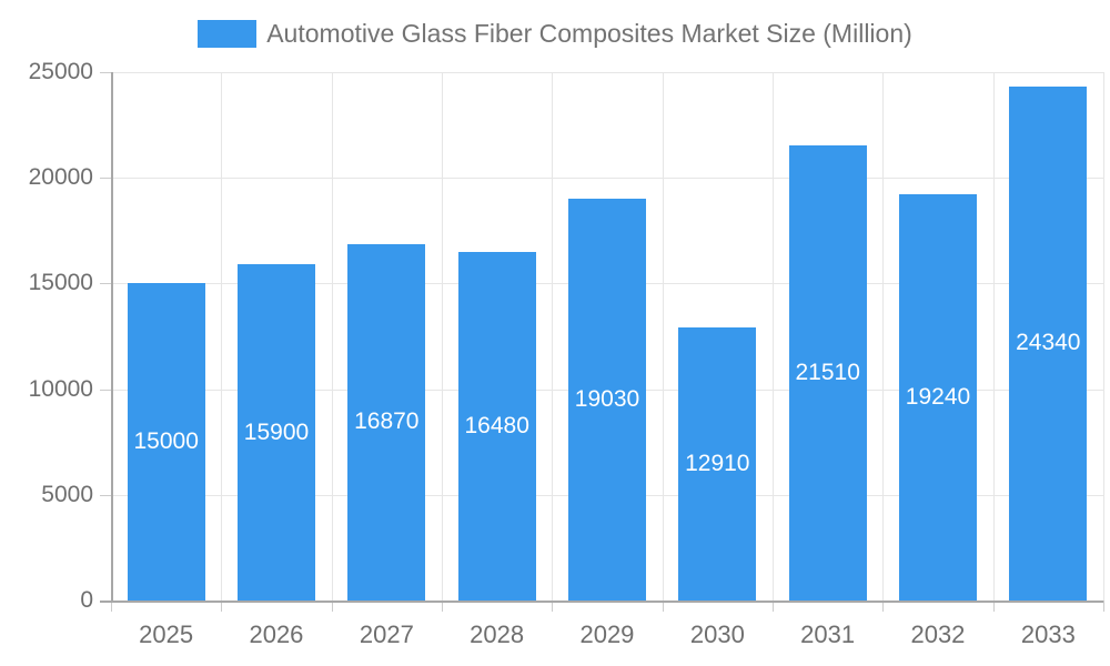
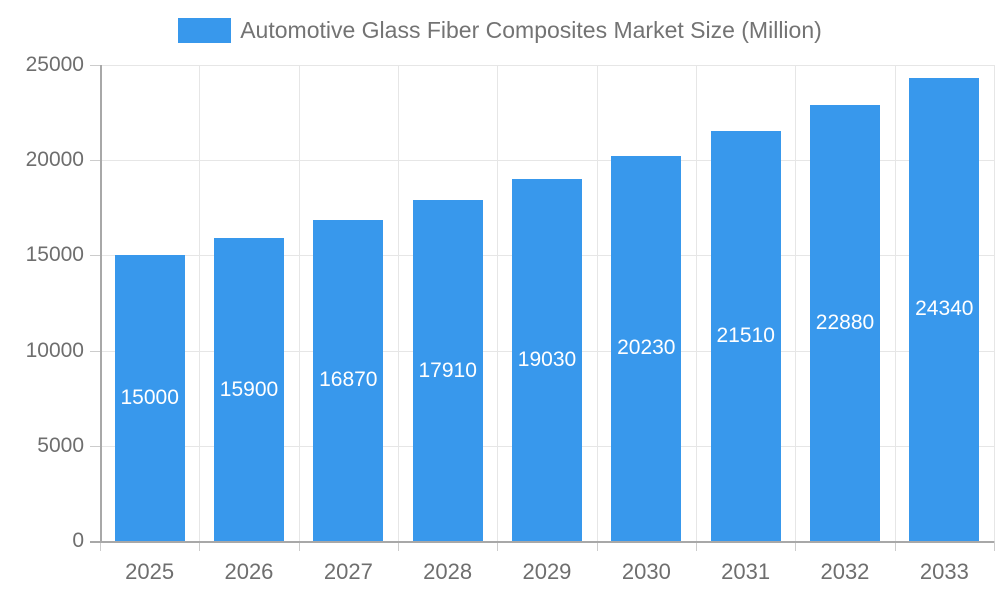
2028: 16480 -> 17910
2030: 12910 -> 20230
2032: 19240 -> 22880
